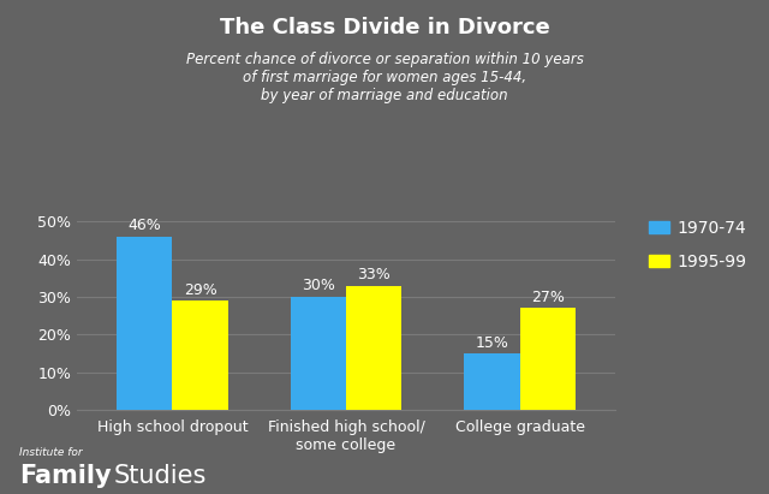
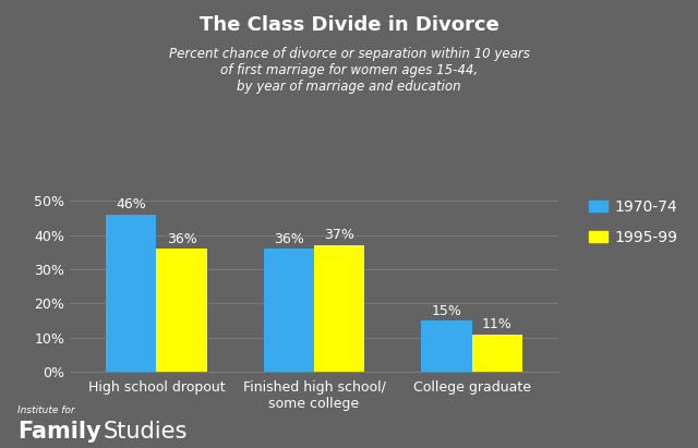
1995-99/High school dropout: 29% -> 36%
1970-74/Finished high school/ some college: 30% -> 36%
1995-99/Finished high school/ some college: 33% -> 37%
1995-99/College graduate: 27% -> 11%
